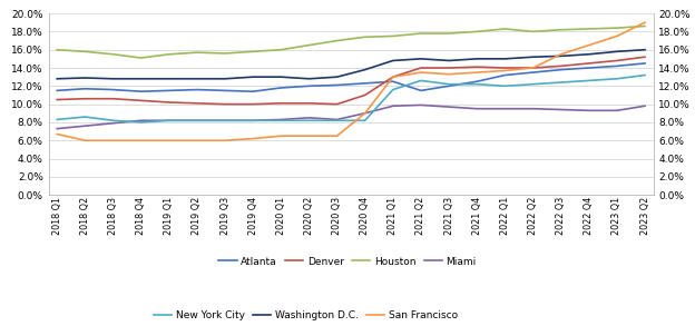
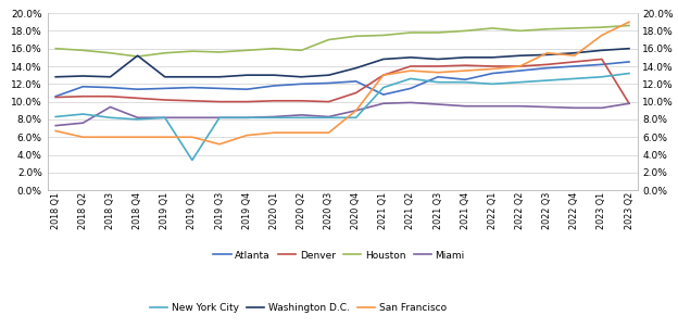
Atlanta/2018 Q1: 11.5% -> 10.6%
Miami/2018 Q3: 7.9% -> 9.4%
Washington D.C./2018 Q4: 12.8% -> 15.2%
New York City/2019 Q2: 8.2% -> 3.4%
San Francisco/2019 Q3: 6.0% -> 5.2%
Houston/2020 Q2: 16.5% -> 15.8%
Atlanta/2021 Q1: 12.5% -> 10.8%
Atlanta/2021 Q3: 12.0% -> 12.8%
San Francisco/2022 Q4: 16.5% -> 15.2%
Denver/2023 Q2: 15.2% -> 9.8%
